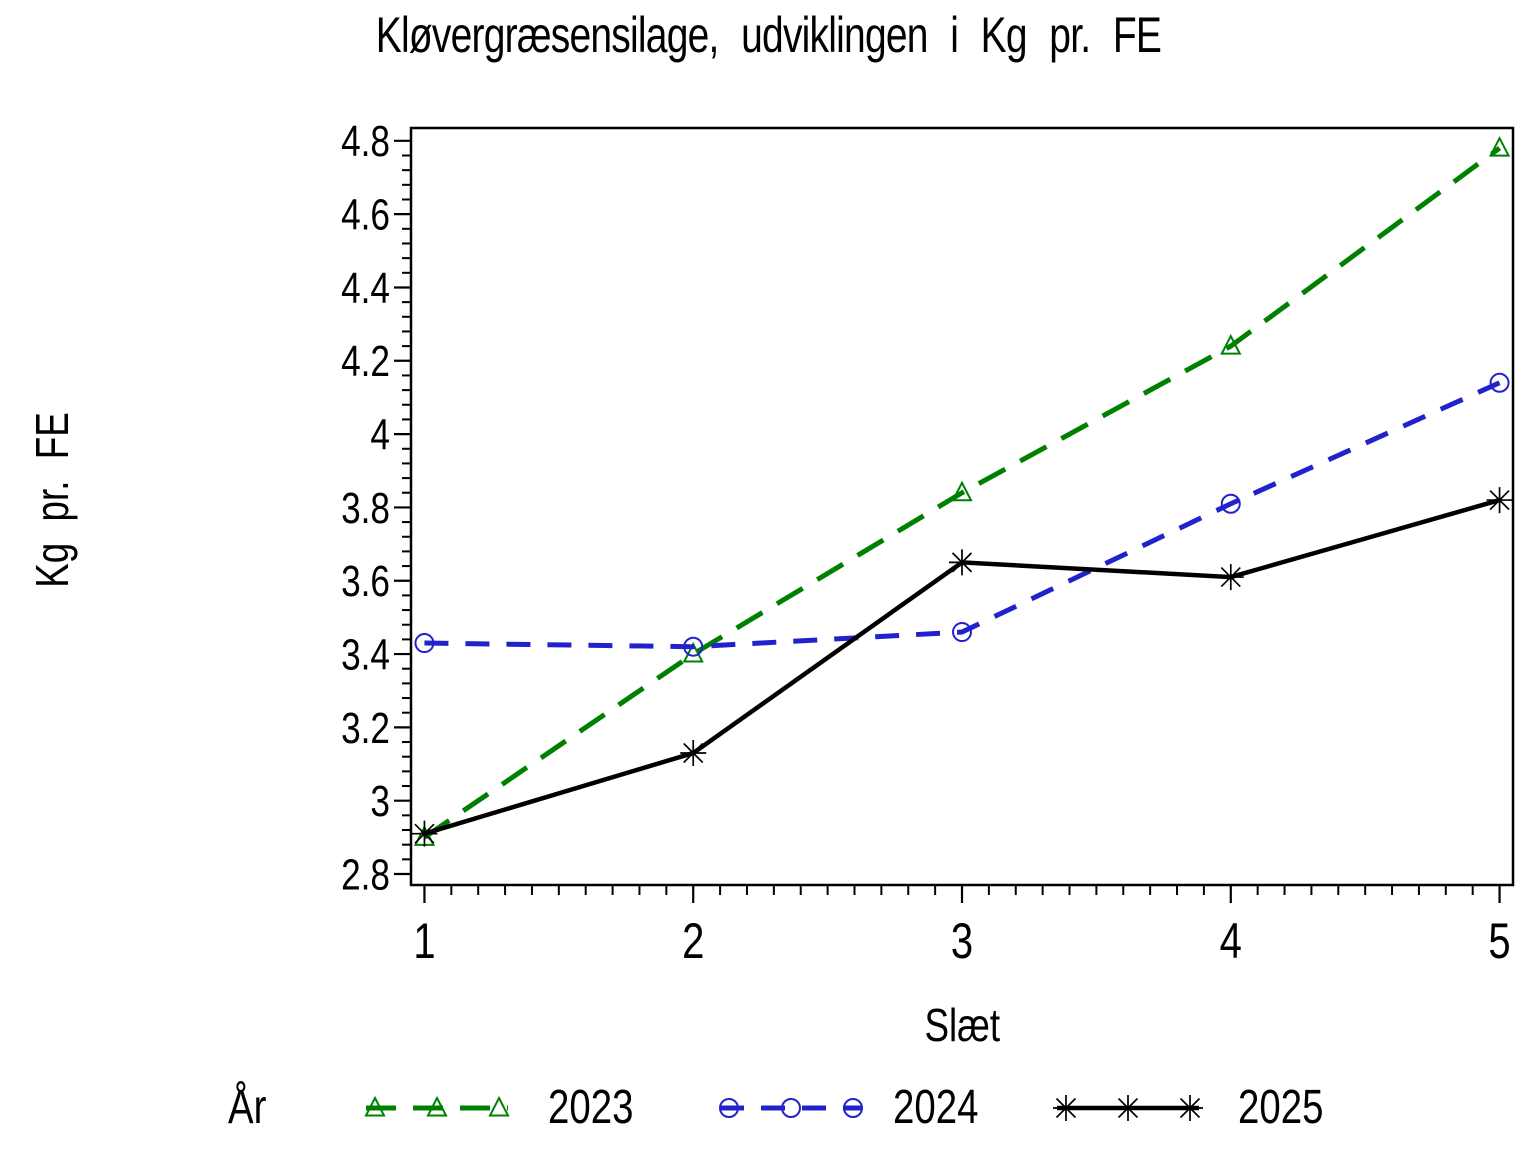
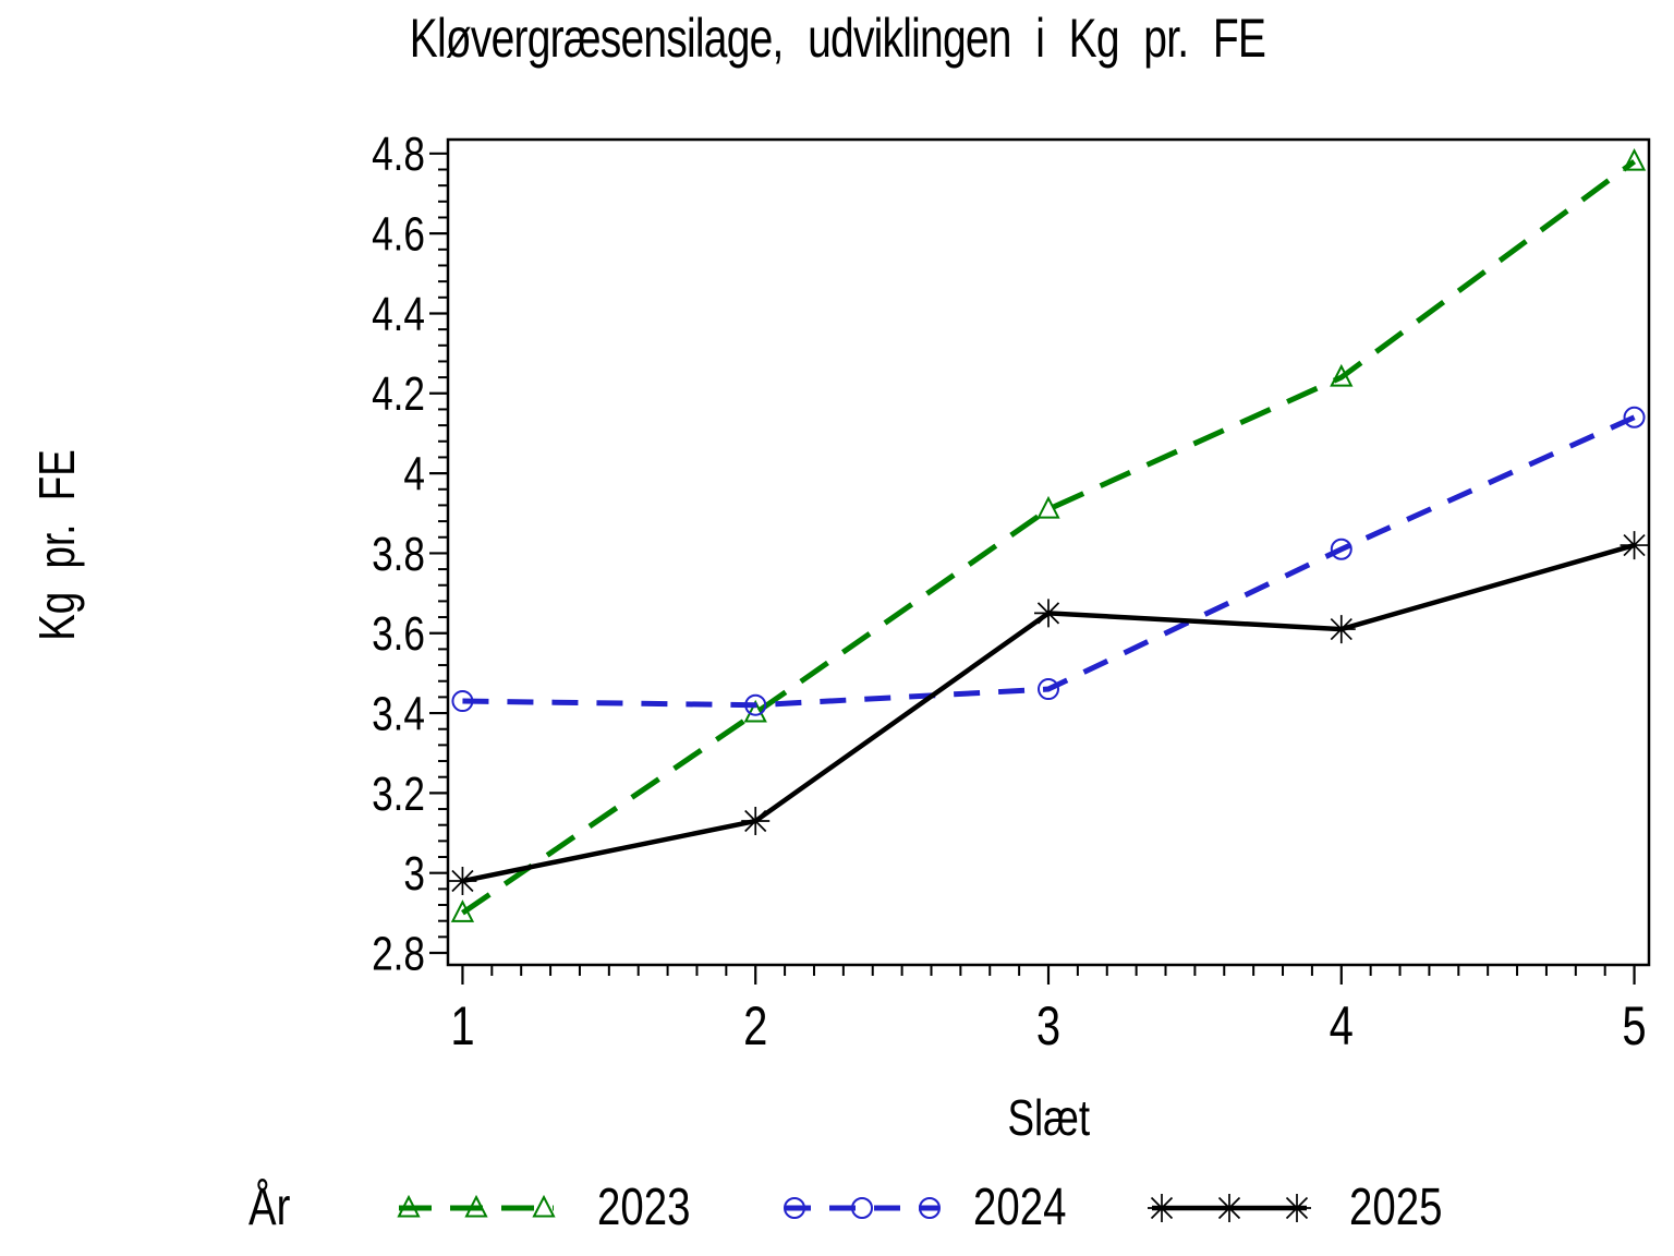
2025/1: 2.91 -> 2.98
2023/3: 3.84 -> 3.91
